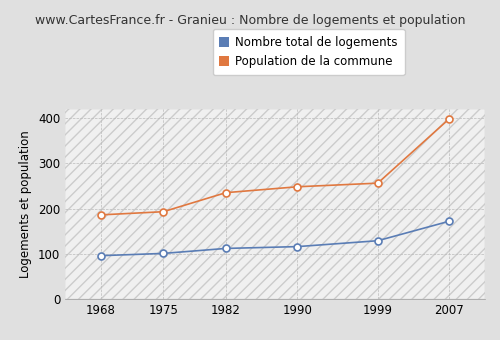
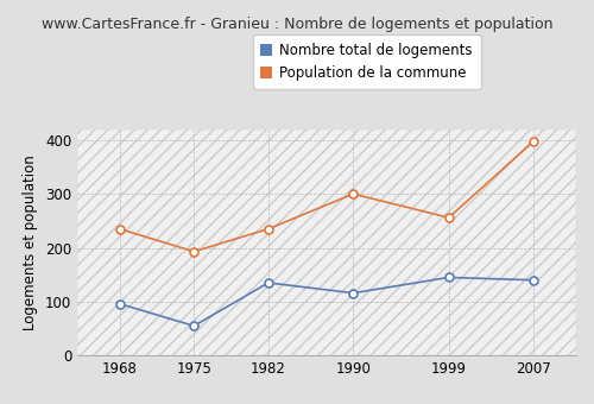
Population de la commune/1968: 186 -> 235
Nombre total de logements/1975: 101 -> 55
Nombre total de logements/1982: 112 -> 135
Population de la commune/1990: 248 -> 300
Nombre total de logements/1999: 129 -> 145
Nombre total de logements/2007: 172 -> 140
